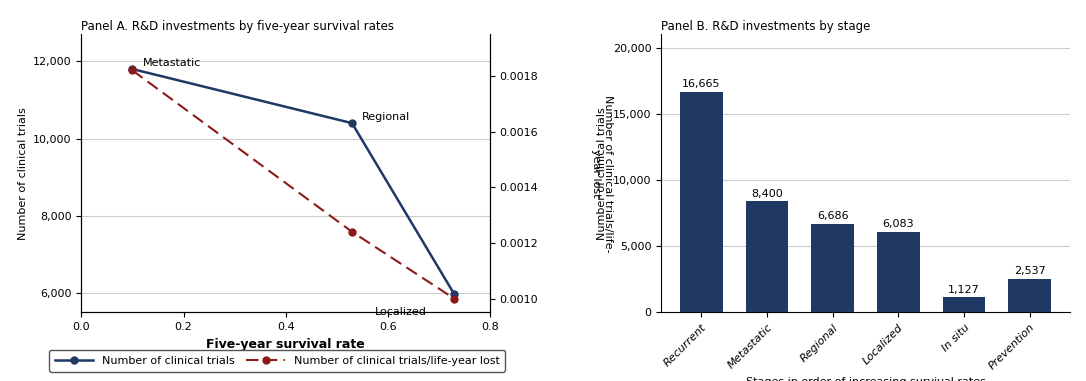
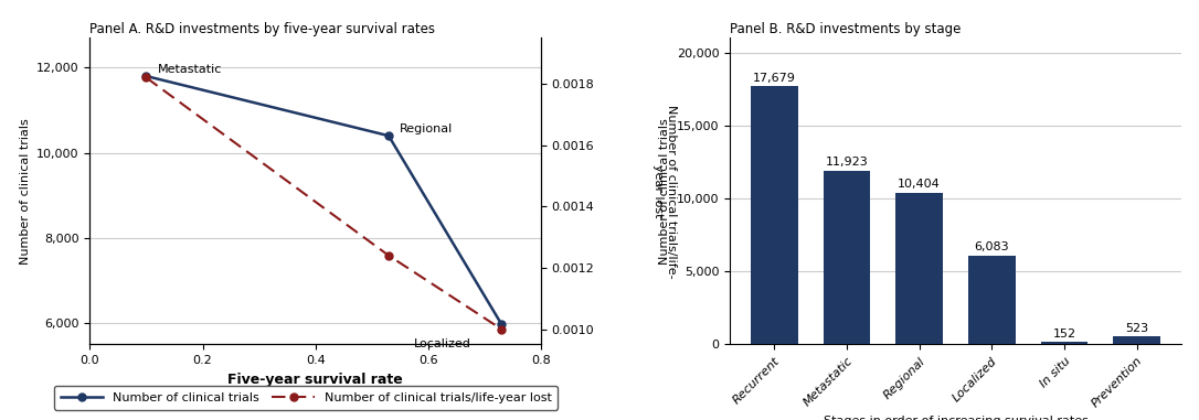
Panel B. R&D investments by stage/Recurrent: 16,665 -> 17,679
Panel B. R&D investments by stage/Metastatic: 8,400 -> 11,923
Panel B. R&D investments by stage/Regional: 6,686 -> 10,404
Panel B. R&D investments by stage/In situ: 1,127 -> 152
Panel B. R&D investments by stage/Prevention: 2,537 -> 523
